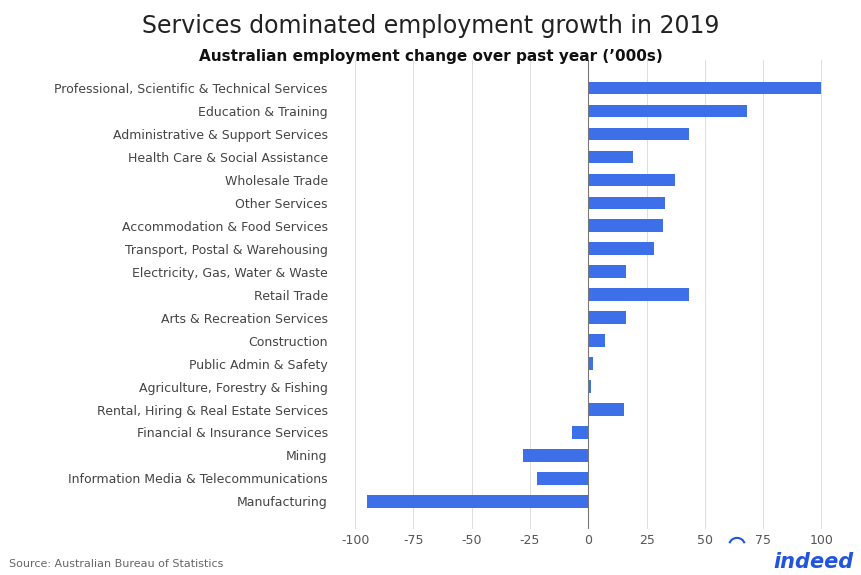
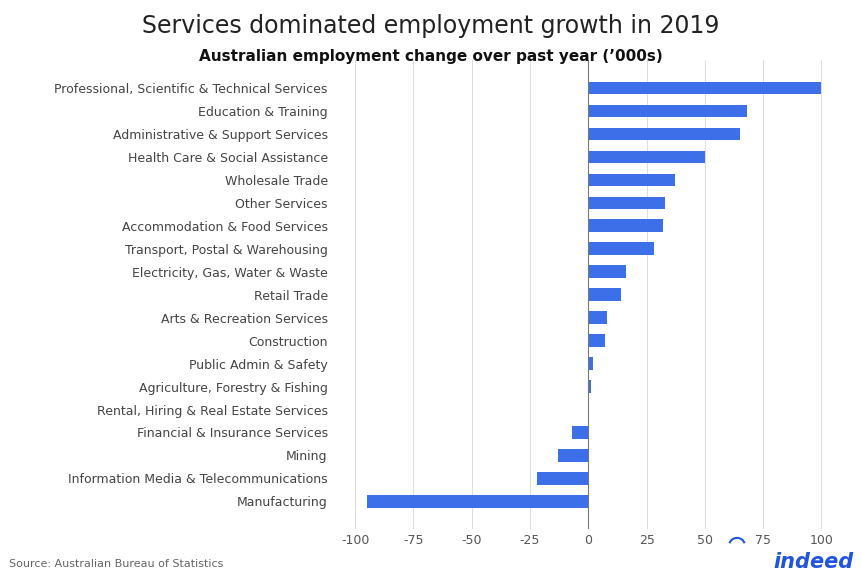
Administrative & Support Services: 43.0 -> 65.0
Health Care & Social Assistance: 19.0 -> 50.0
Retail Trade: 43.0 -> 14.0
Arts & Recreation Services: 16.0 -> 8.0
Rental, Hiring & Real Estate Services: 15.5 -> 0.5
Mining: -28.0 -> -13.0
